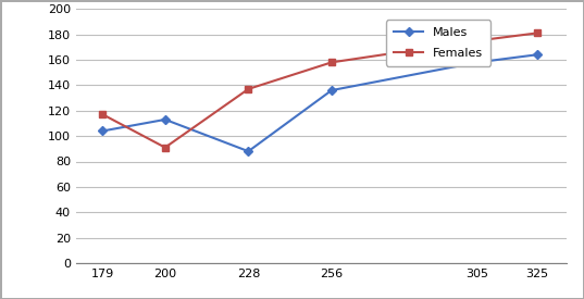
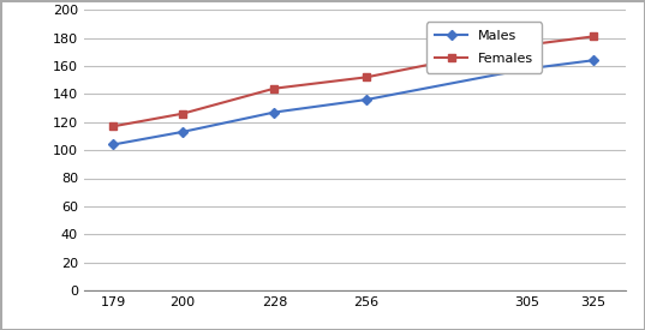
Females/200: 91 -> 126
Males/228: 88 -> 127
Females/228: 137 -> 144
Females/256: 158 -> 152
